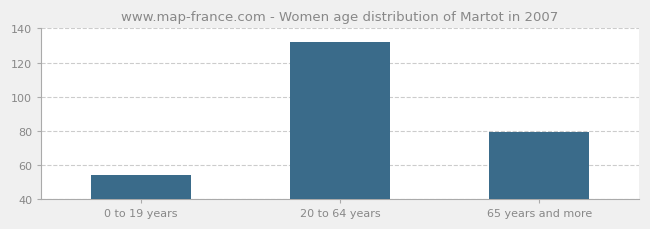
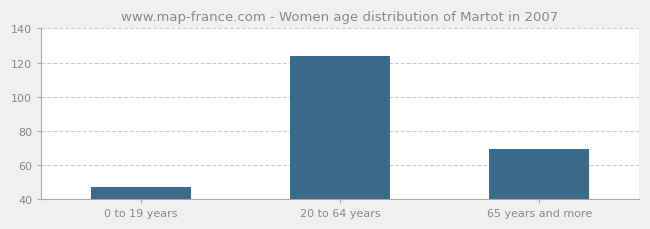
0 to 19 years: 54 -> 47
20 to 64 years: 132 -> 124
65 years and more: 79 -> 69
